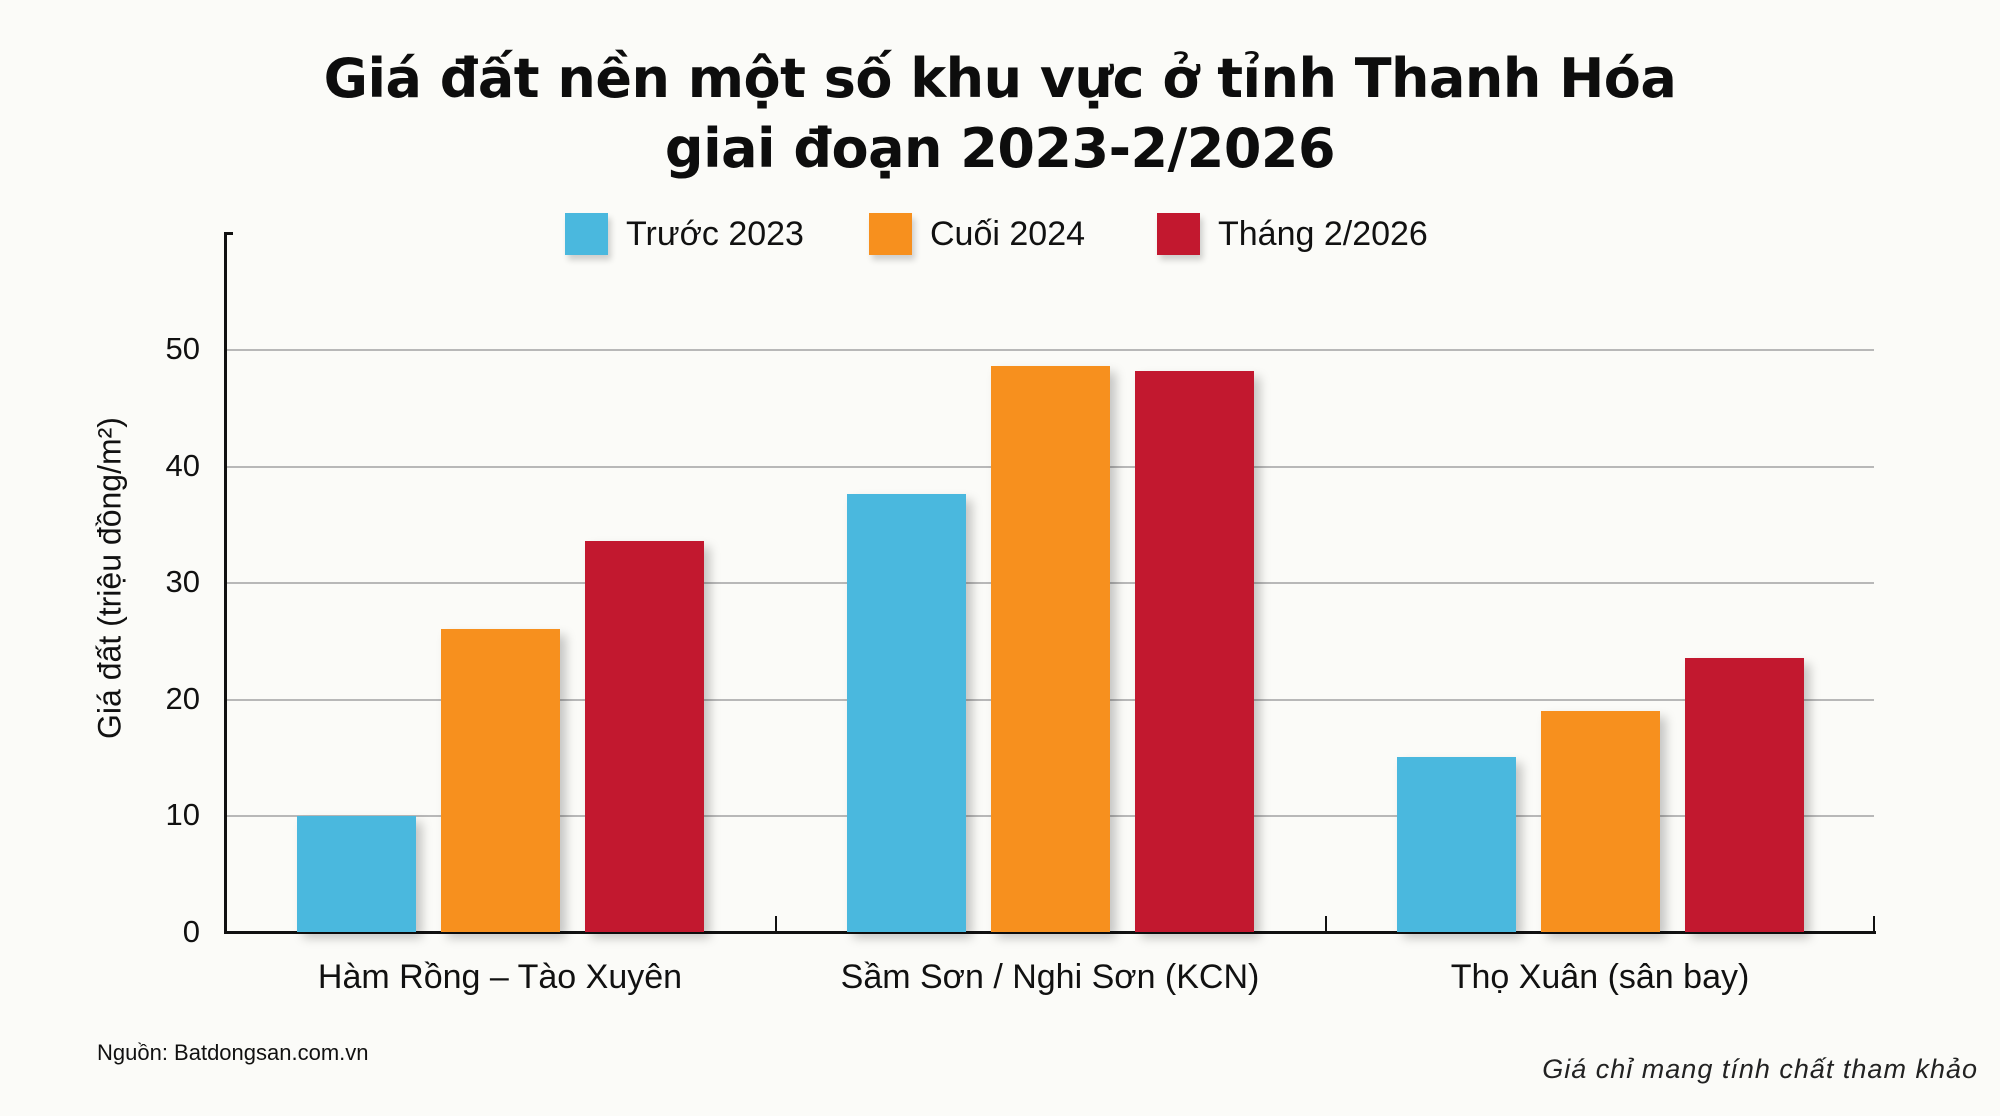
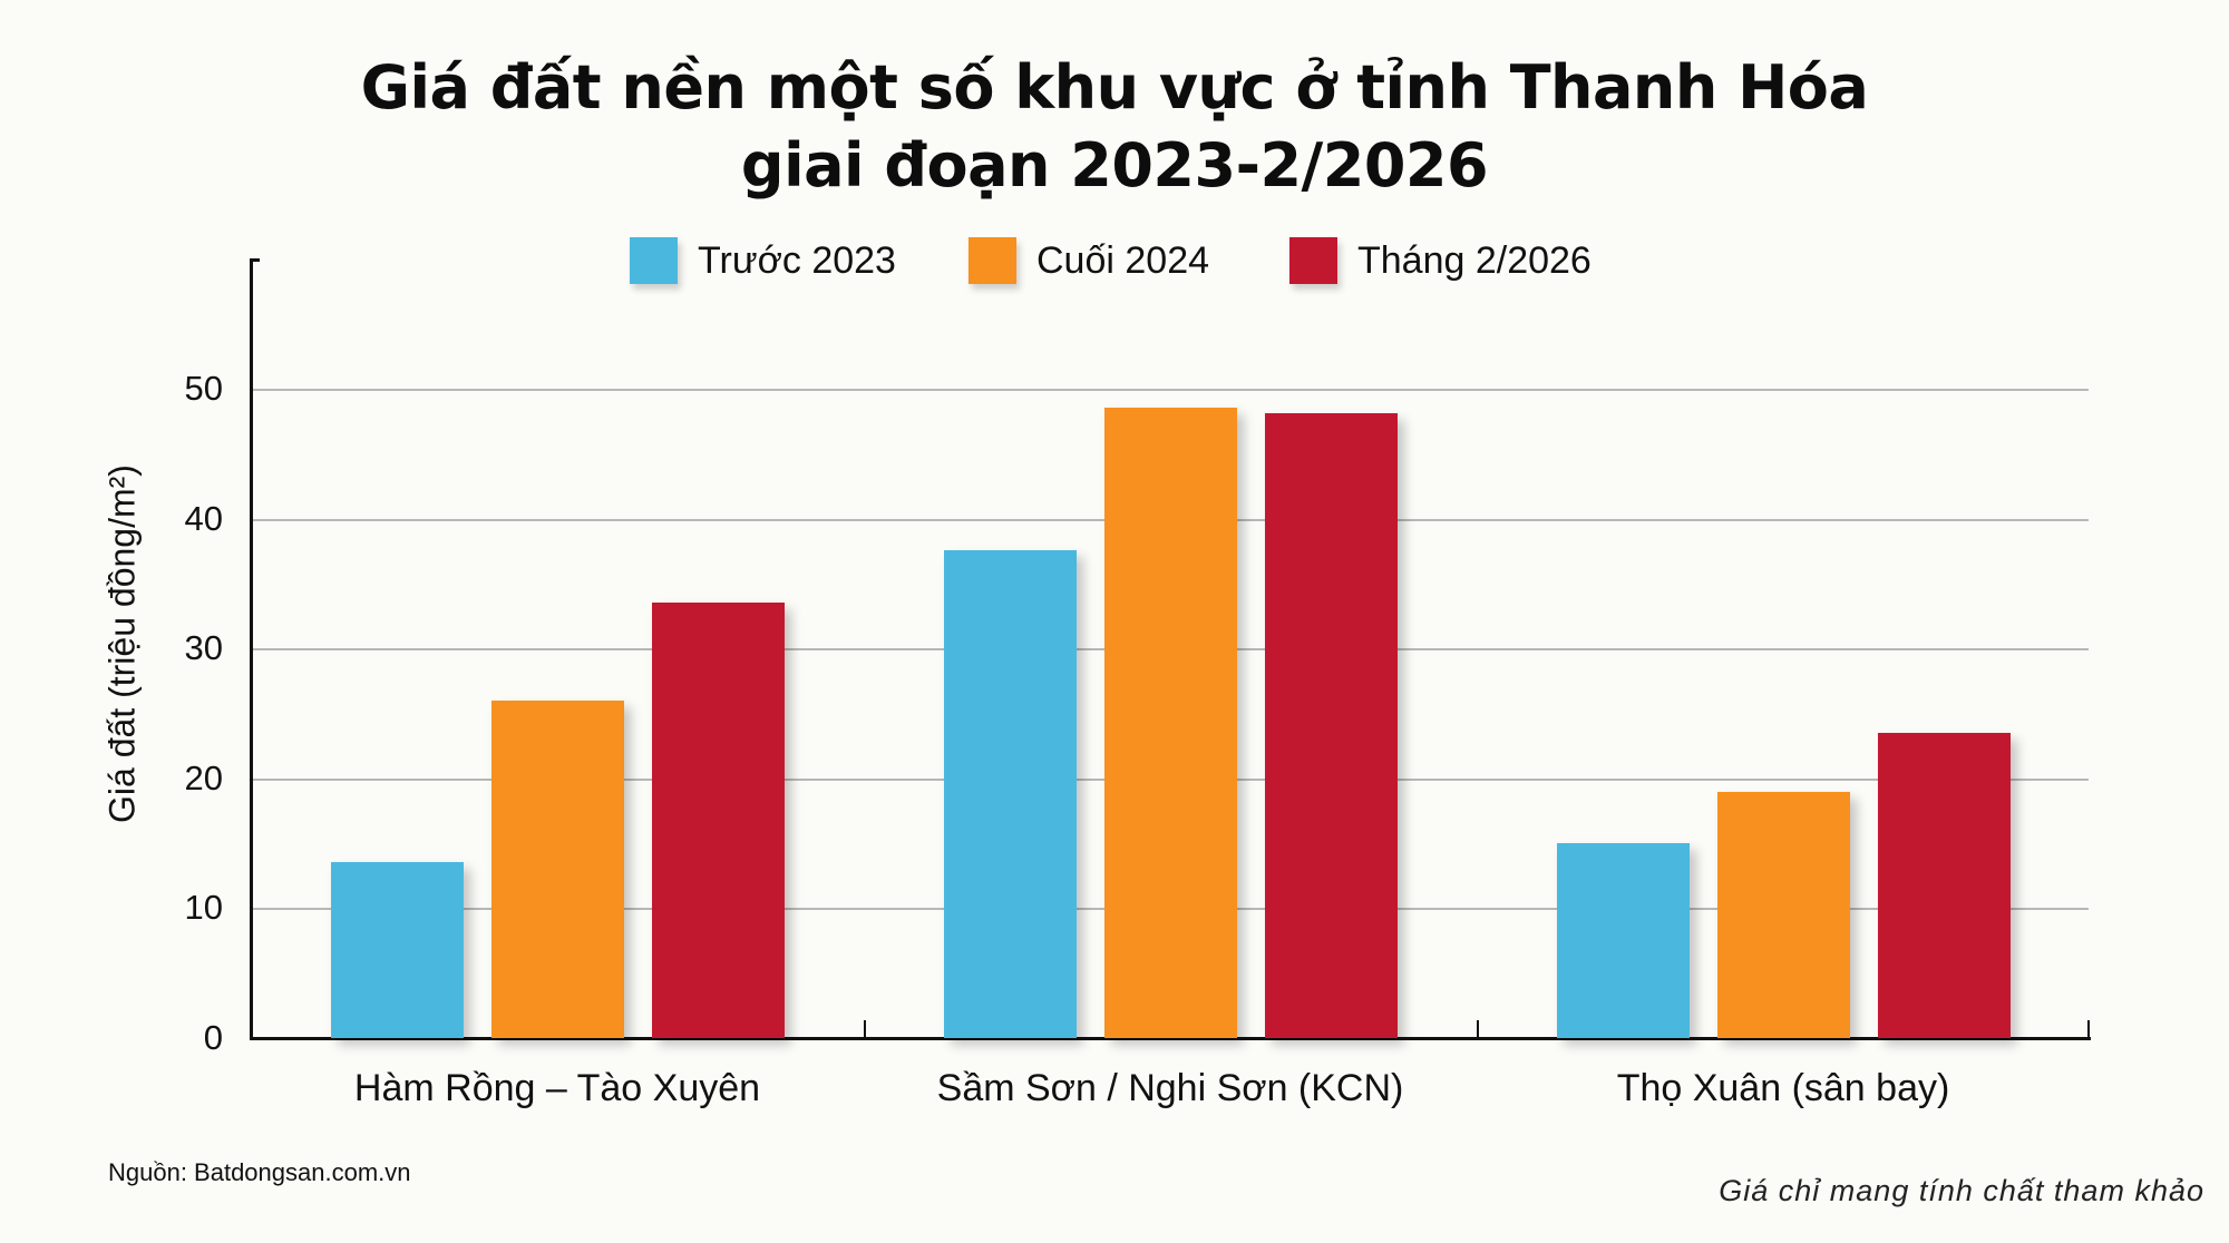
Trước 2023/Hàm Rồng – Tào Xuyên: 10.0 -> 13.6
